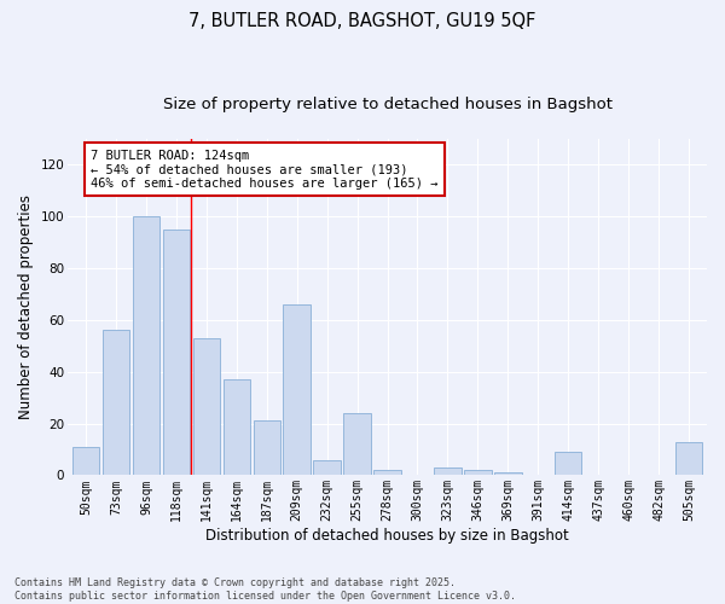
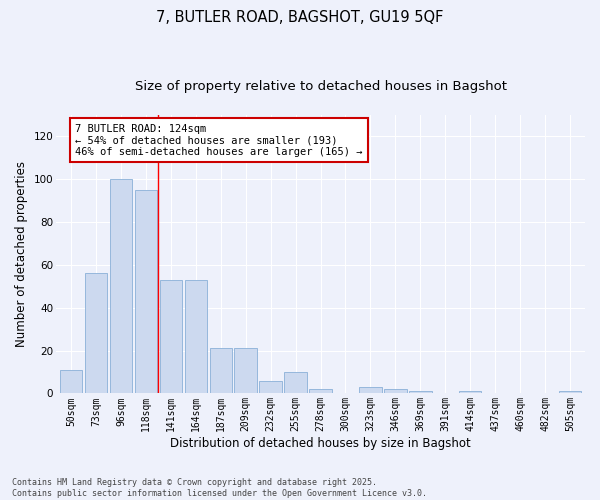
164sqm: 37 -> 53
209sqm: 66 -> 21
255sqm: 24 -> 10
414sqm: 9 -> 1
505sqm: 13 -> 1
